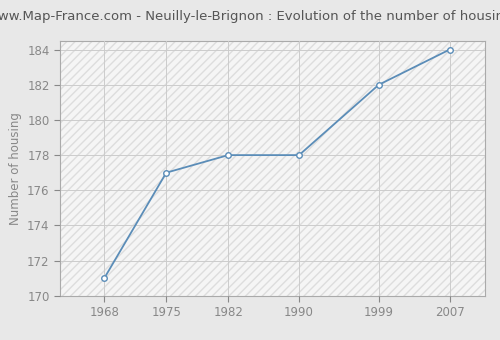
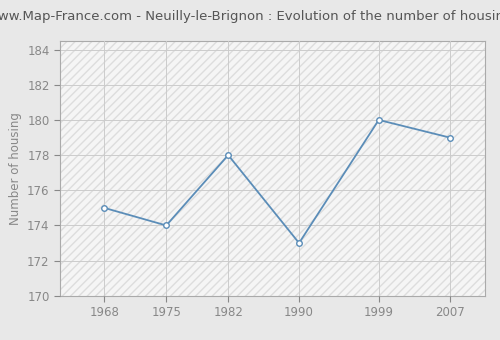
1968: 171 -> 175
1975: 177 -> 174
1990: 178 -> 173
1999: 182 -> 180
2007: 184 -> 179
